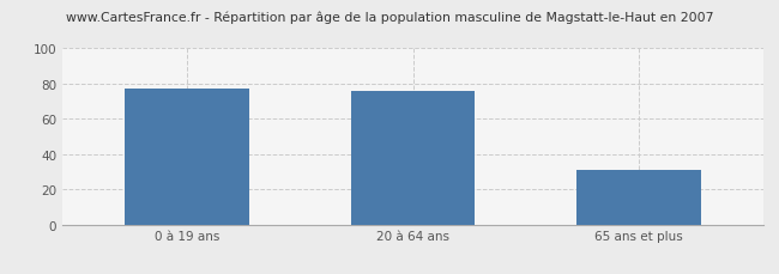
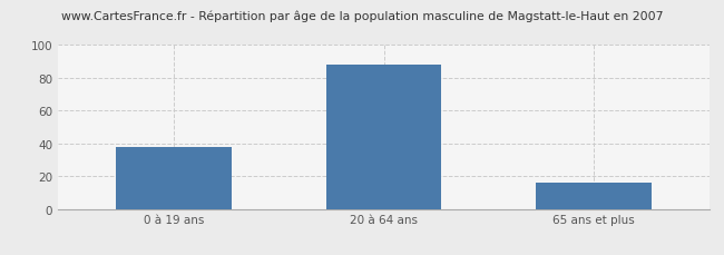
0 à 19 ans: 77 -> 38
20 à 64 ans: 76 -> 88
65 ans et plus: 31 -> 16
